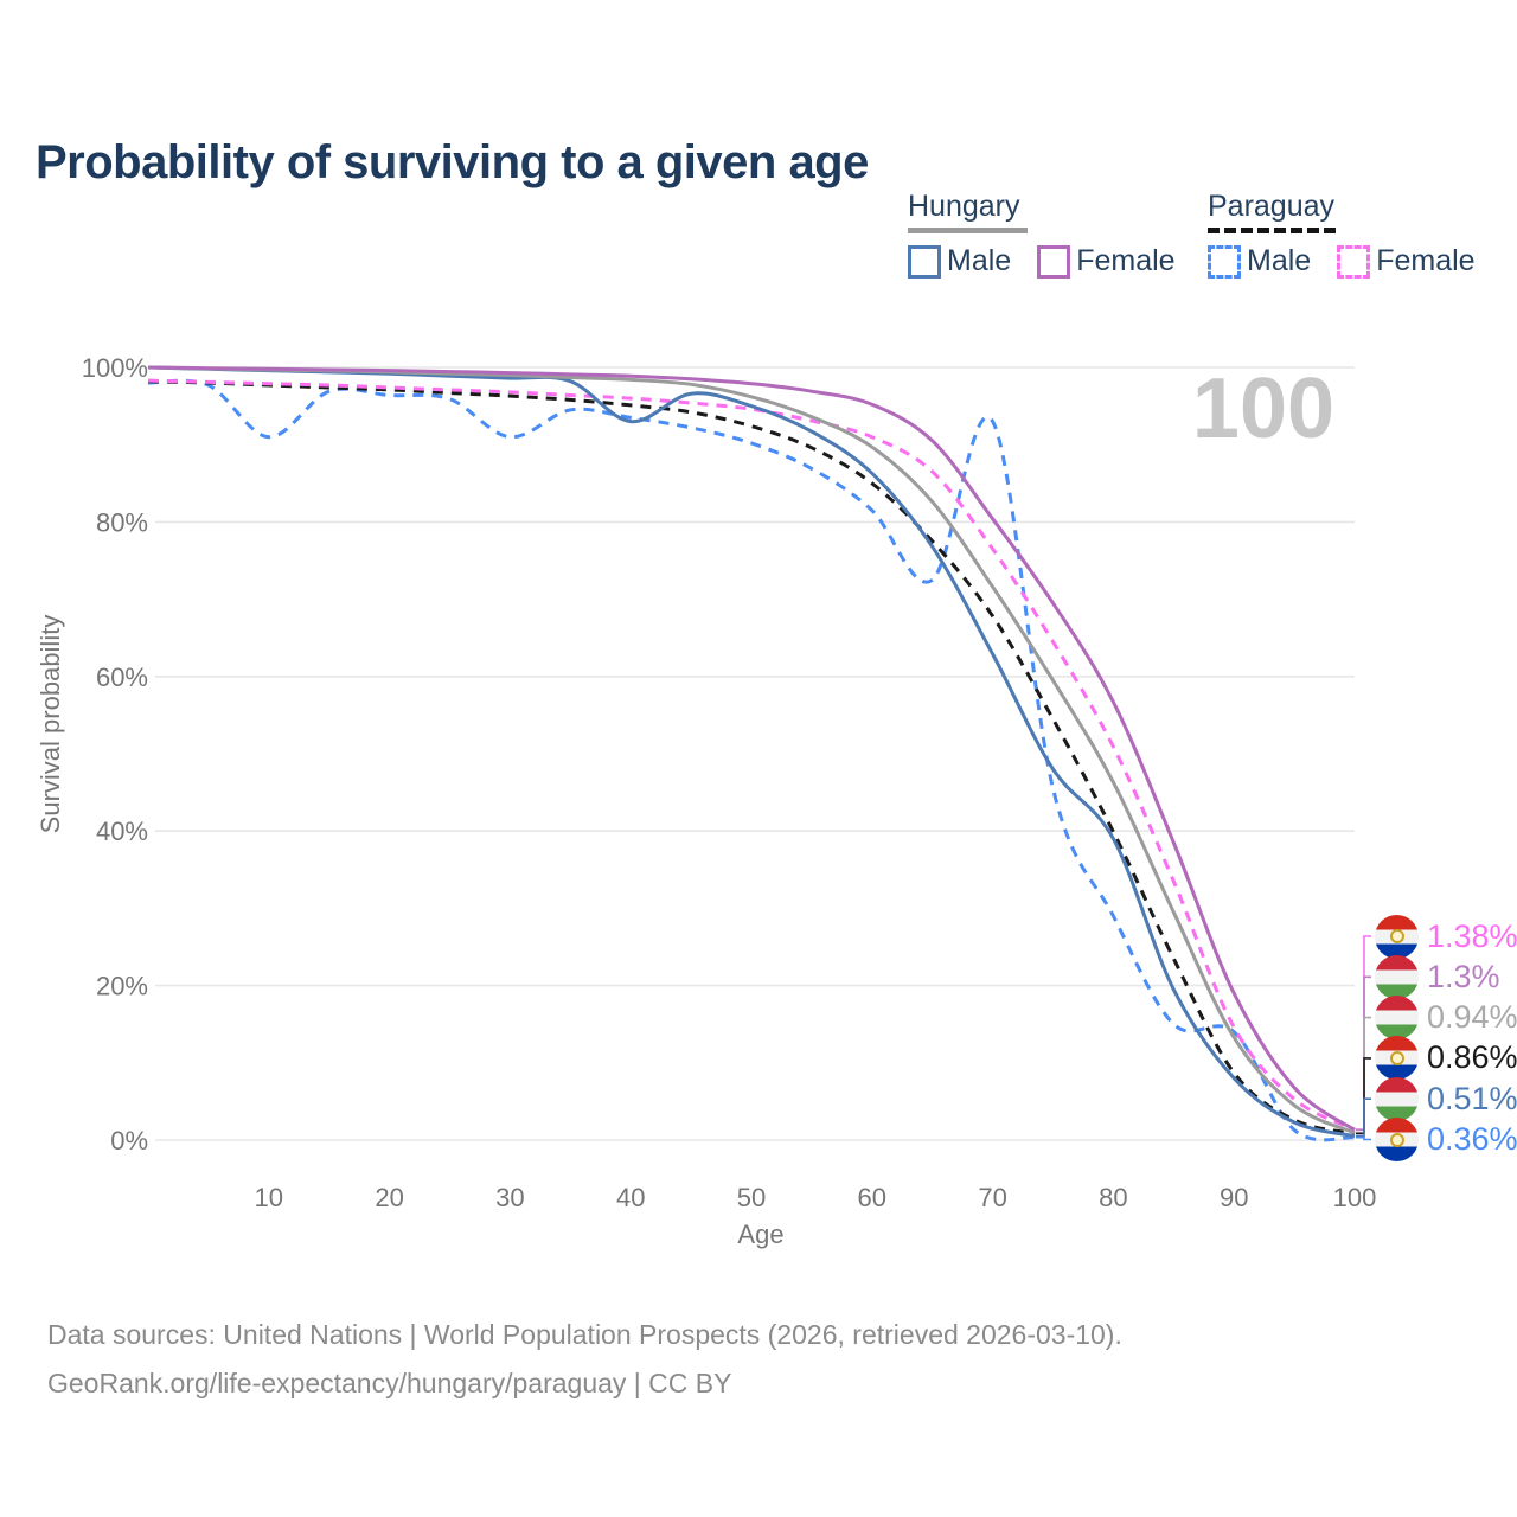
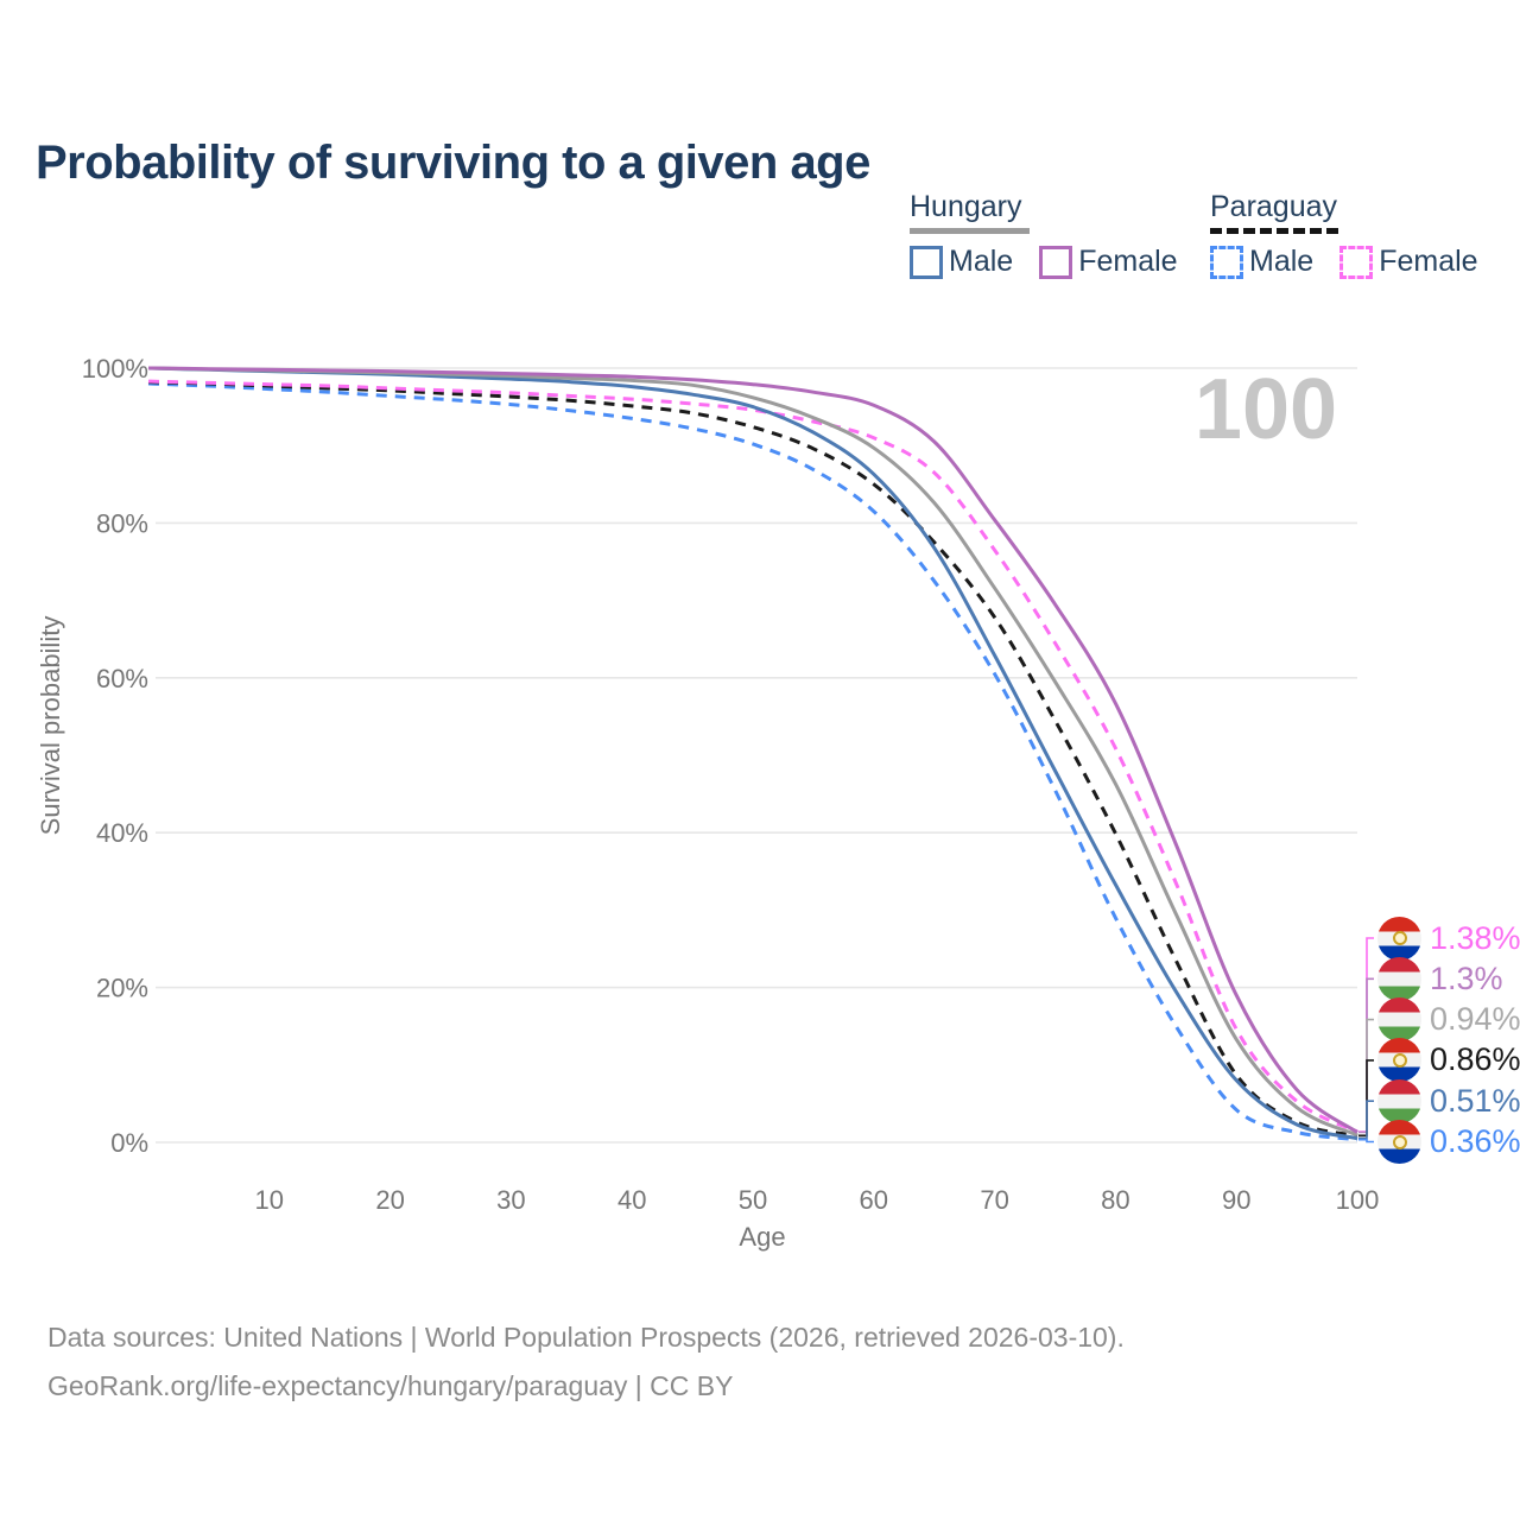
Paraguay Male/10: 91% -> 97%
Paraguay Male/30: 91% -> 95%
Hungary Male/40: 93% -> 98%
Paraguay Male/70: 93% -> 60%
Hungary Male/80: 39% -> 33%
Paraguay Male/90: 14% -> 4%
